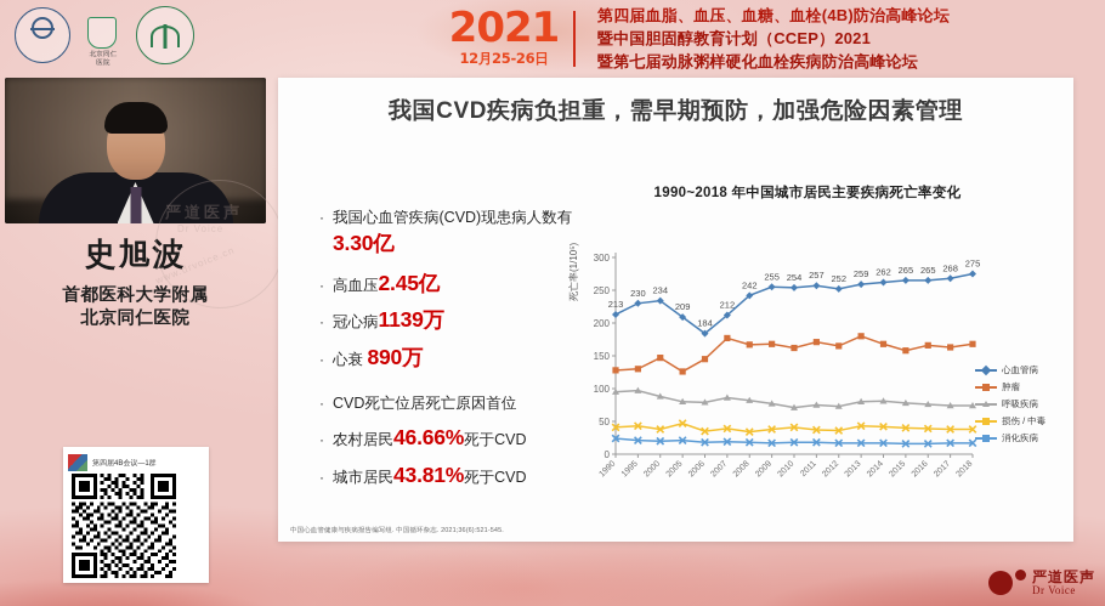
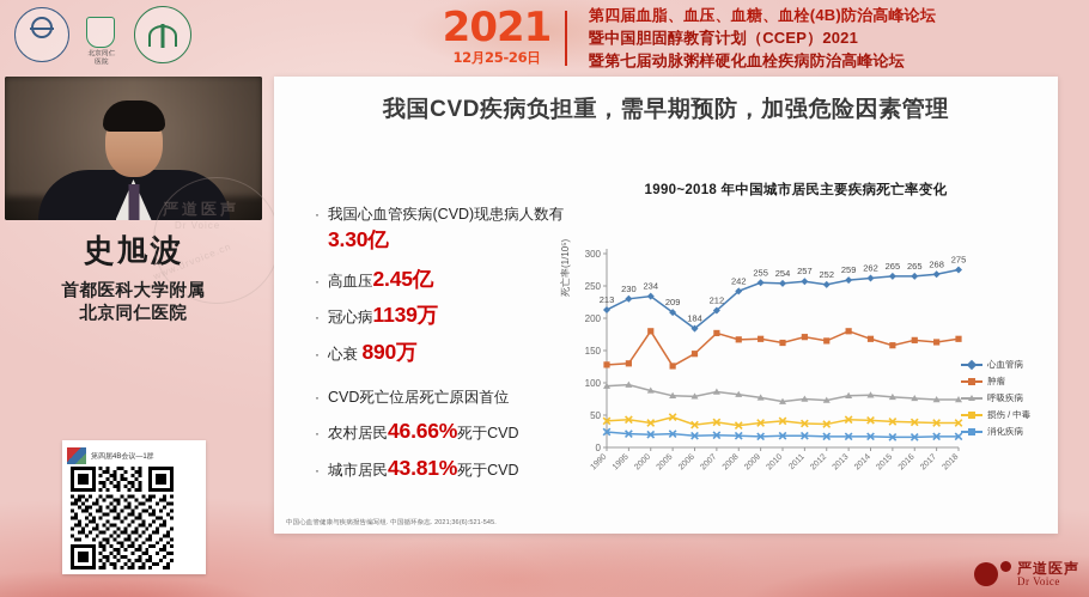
肿瘤/2000: 150 -> 180
